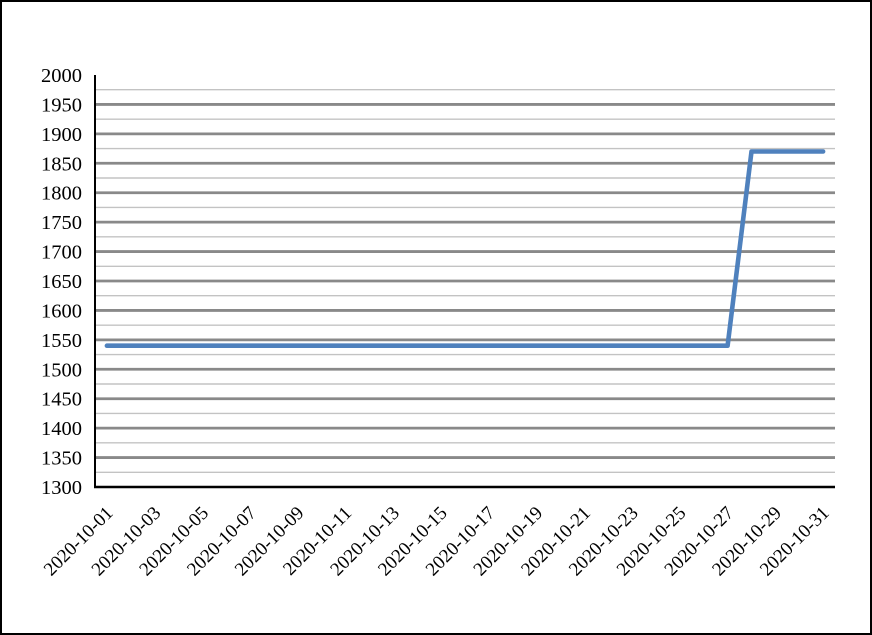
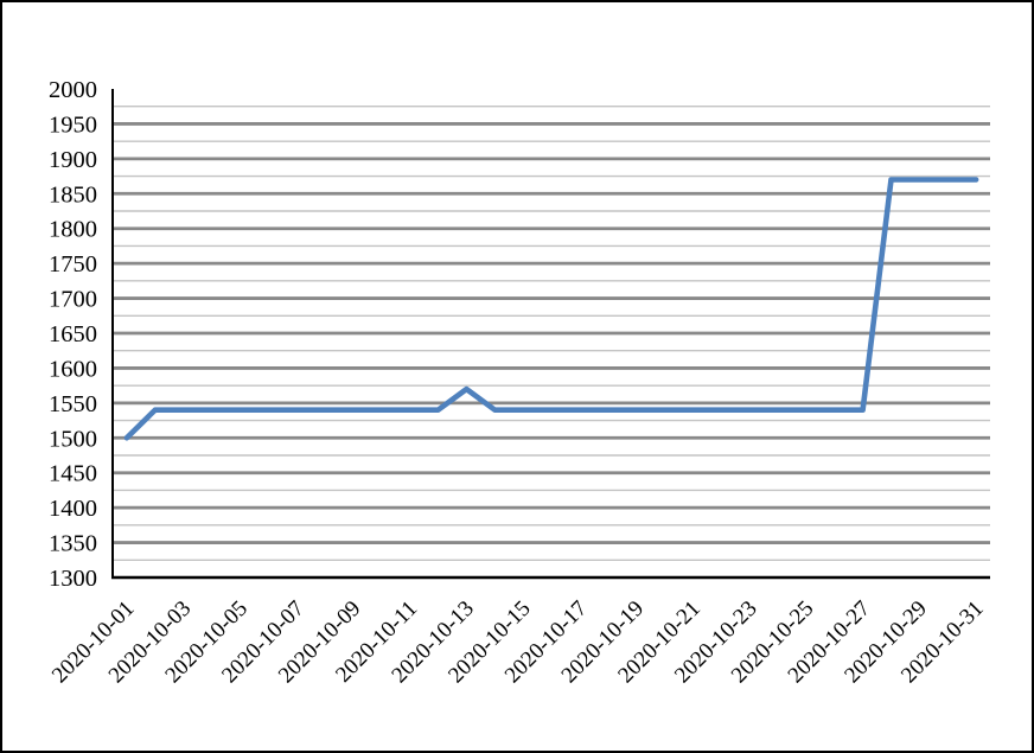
2020-10-01: 1540 -> 1500
2020-10-13: 1540 -> 1570
